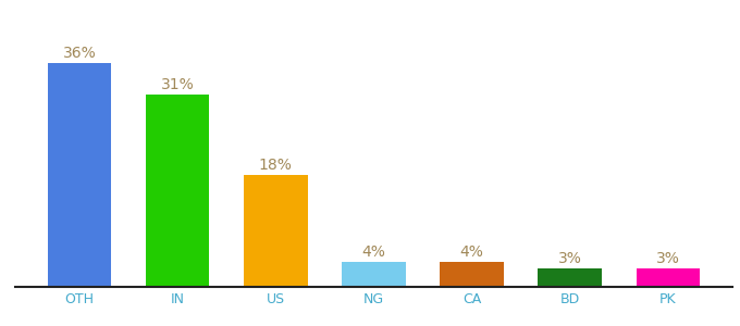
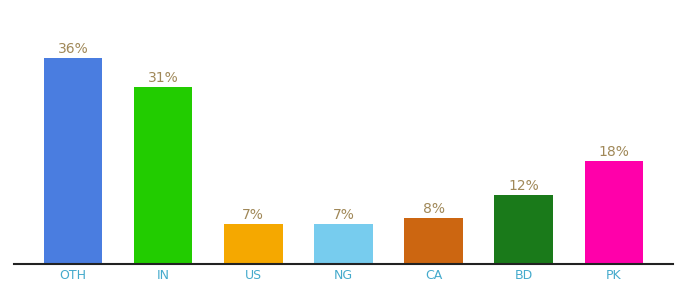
US: 18% -> 7%
NG: 4% -> 7%
CA: 4% -> 8%
BD: 3% -> 12%
PK: 3% -> 18%
